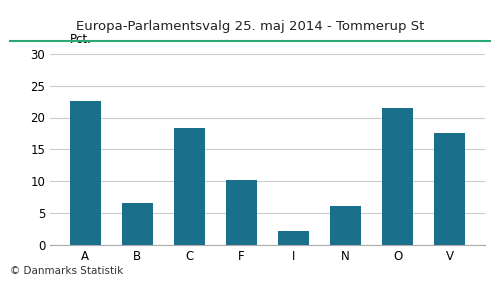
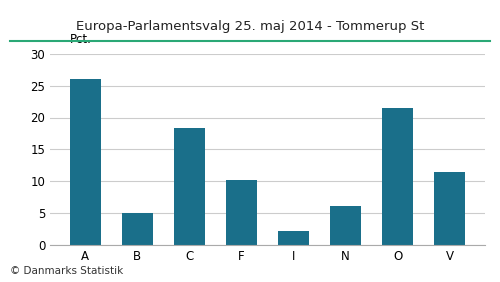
A: 22.6 -> 26.0
B: 6.6 -> 5.0
V: 17.6 -> 11.4
